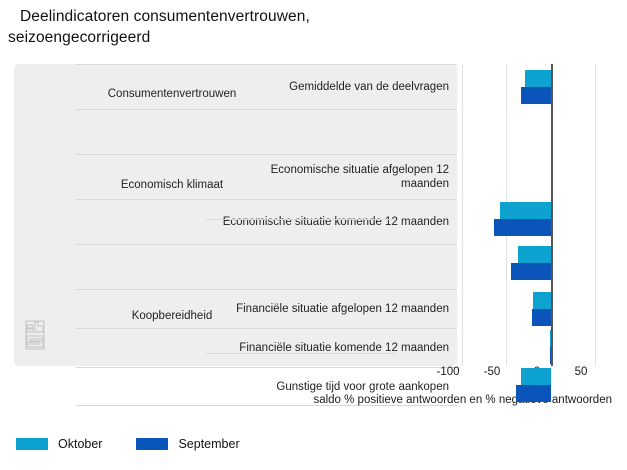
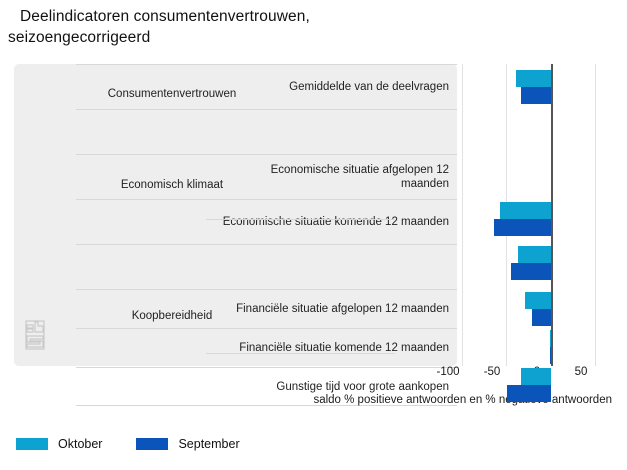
Oktober/Gemiddelde van de deelvragen: -30 -> -40
Oktober/Financiële situatie afgelopen 12 maanden: -20 -> -30
September/Gunstige tijd voor grote aankopen: -40 -> -50
